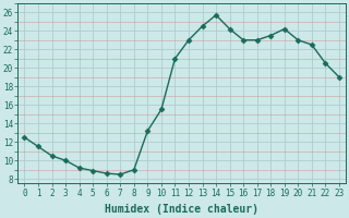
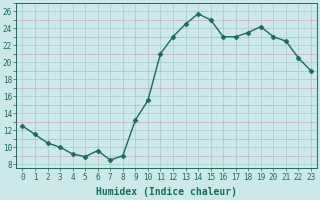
6: 8.6 -> 9.6
15: 24.2 -> 25.0
